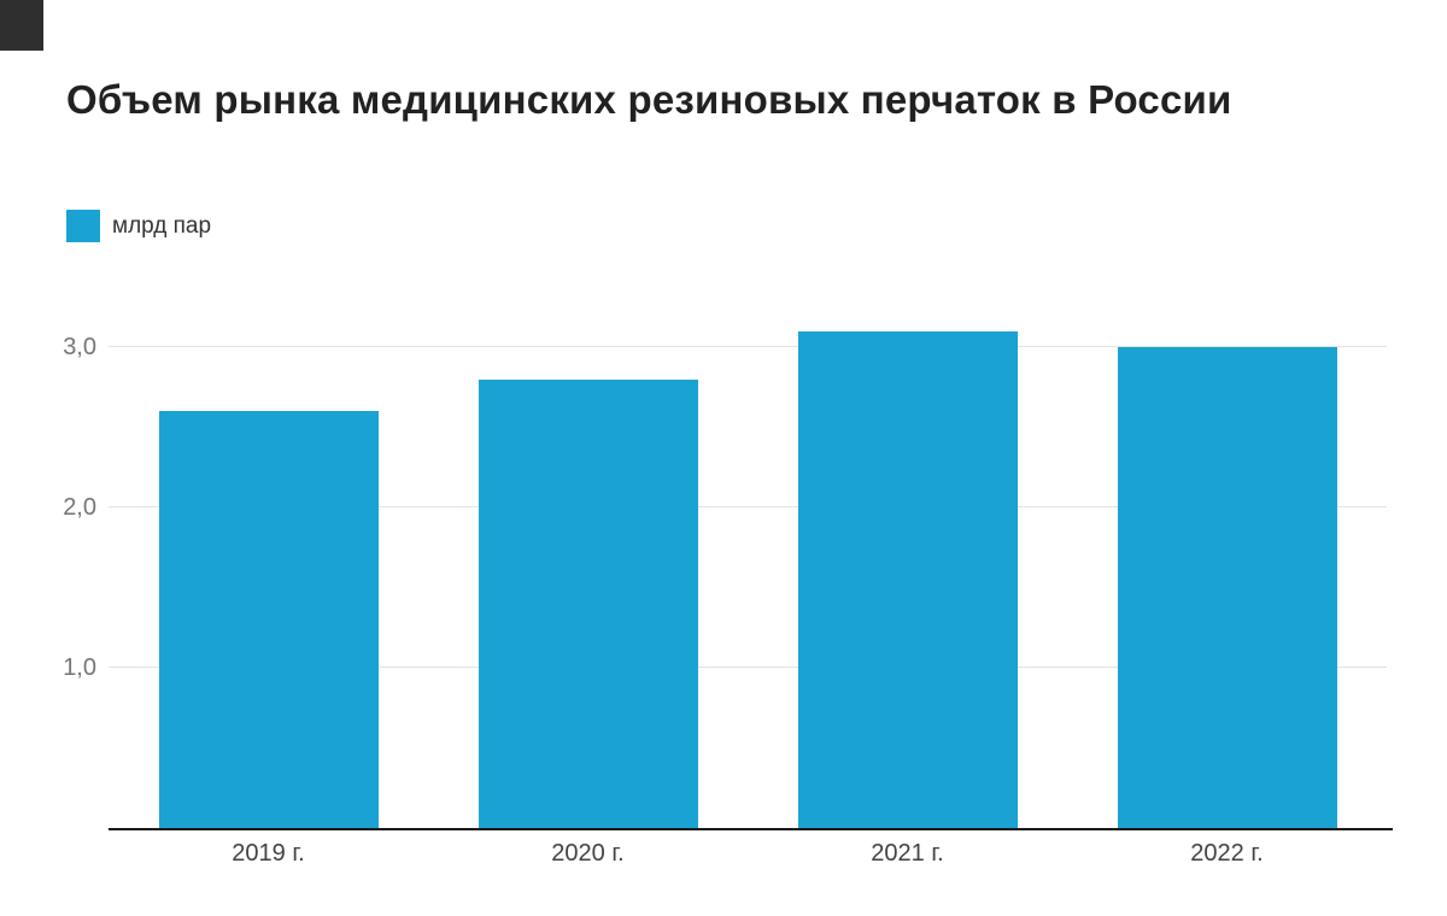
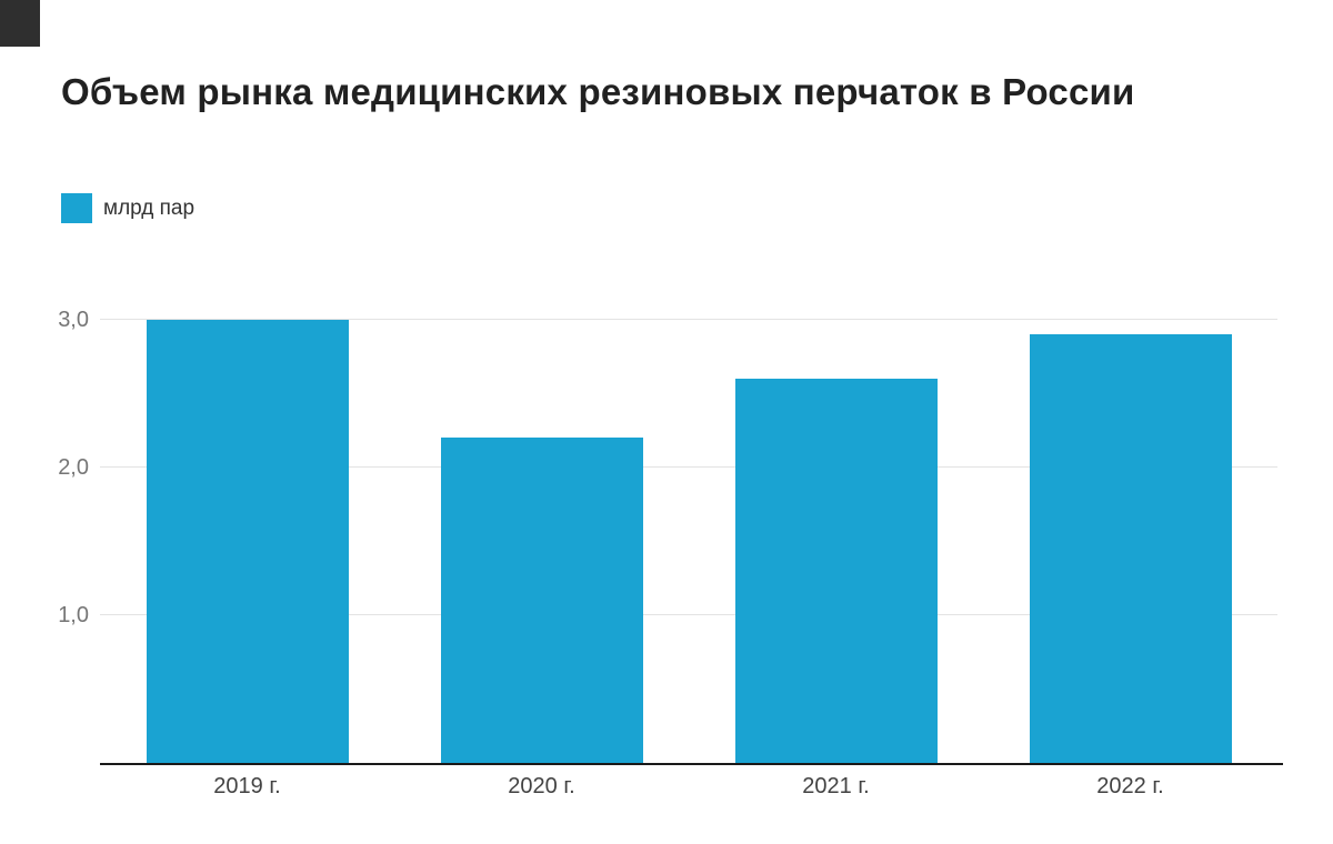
2019 г.: 2,6 -> 3,0
2020 г.: 2,8 -> 2,2
2021 г.: 3,1 -> 2,6
2022 г.: 3,0 -> 2,9
